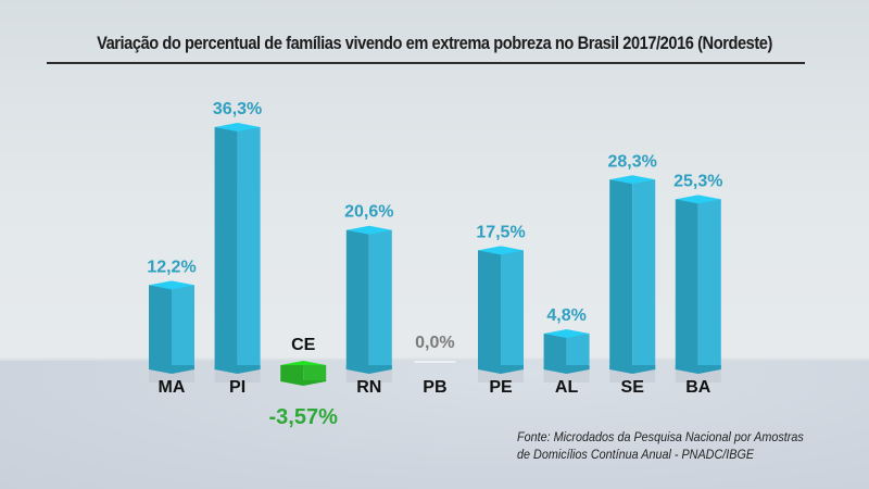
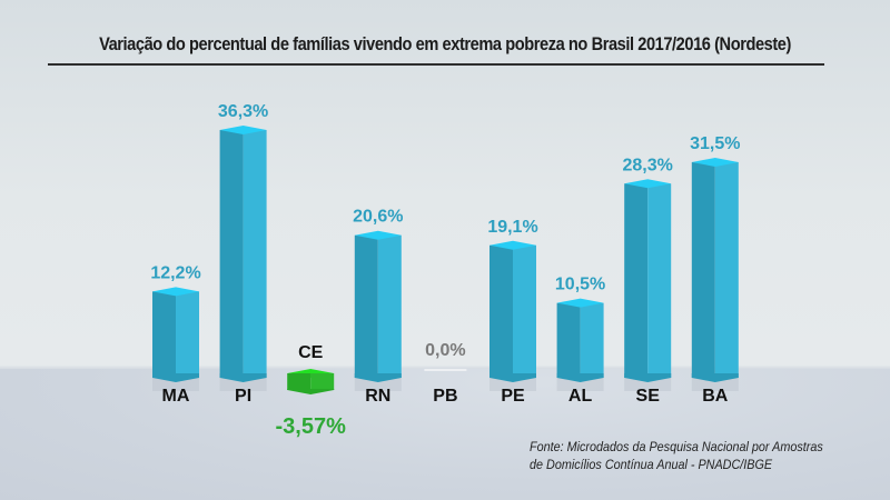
PE: 17,5% -> 19,1%
AL: 4,8% -> 10,5%
BA: 25,3% -> 31,5%
